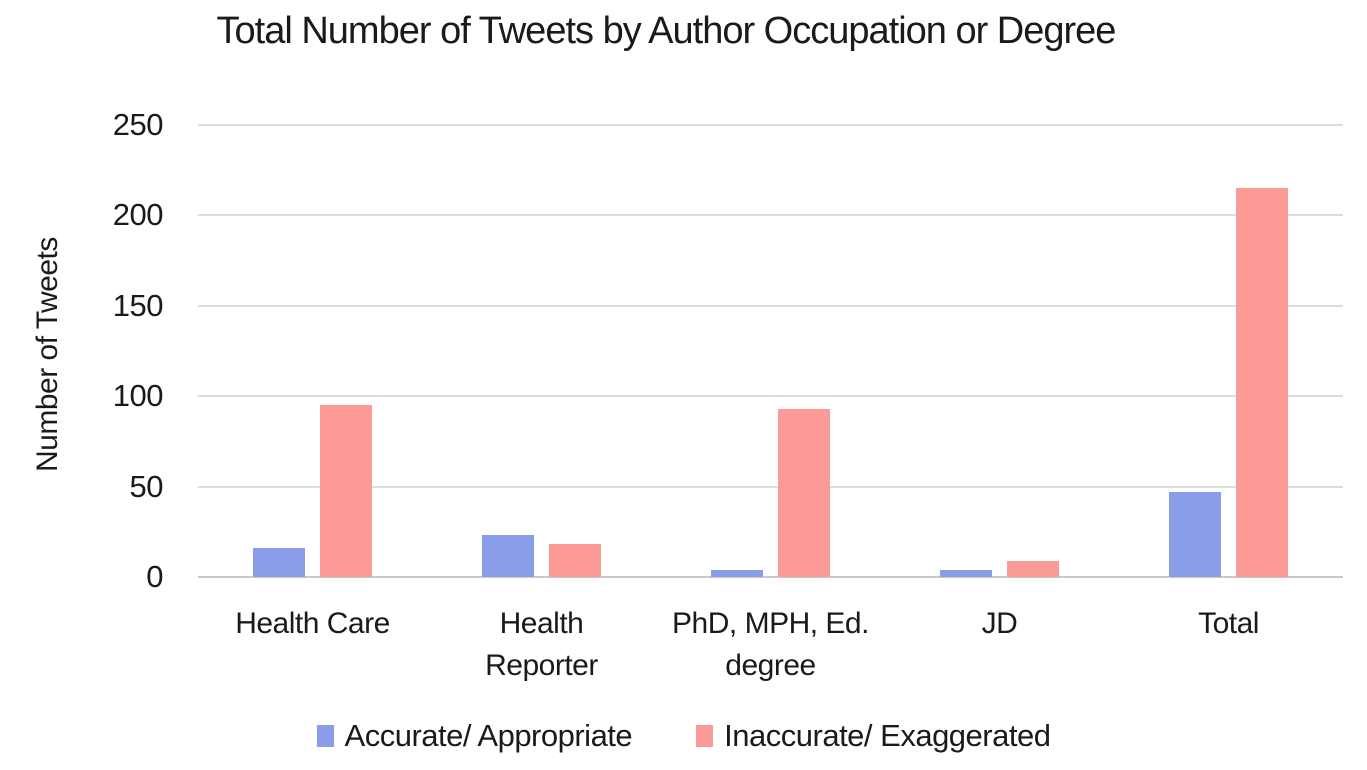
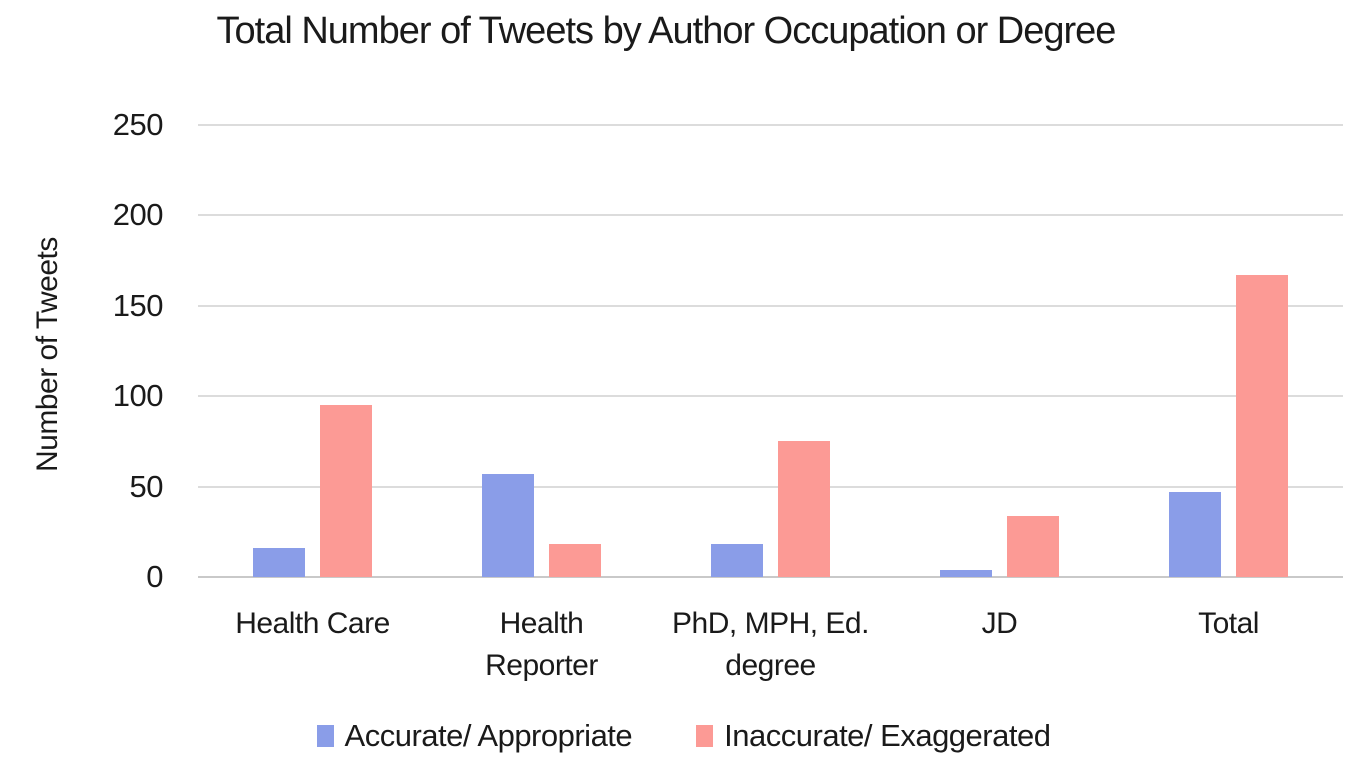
Accurate/ Appropriate/Health Reporter: 23 -> 57
Accurate/ Appropriate/PhD, MPH, Ed. degree: 4 -> 18
Inaccurate/ Exaggerated/PhD, MPH, Ed. degree: 93 -> 75
Inaccurate/ Exaggerated/JD: 9 -> 34
Inaccurate/ Exaggerated/Total: 215 -> 167
